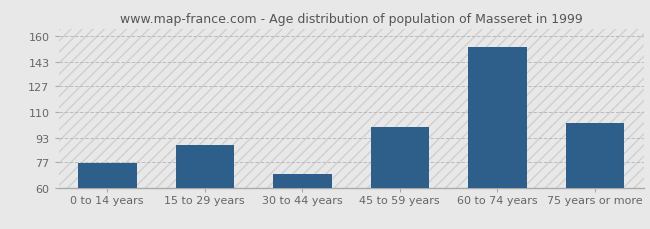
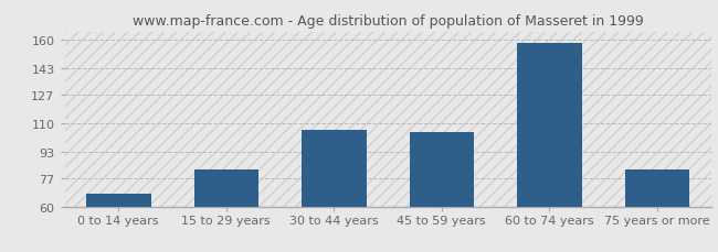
0 to 14 years: 76 -> 68
15 to 29 years: 88 -> 82
30 to 44 years: 69 -> 106
45 to 59 years: 100 -> 105
60 to 74 years: 153 -> 158
75 years or more: 103 -> 82
